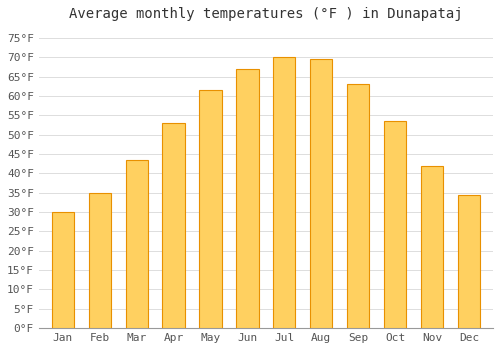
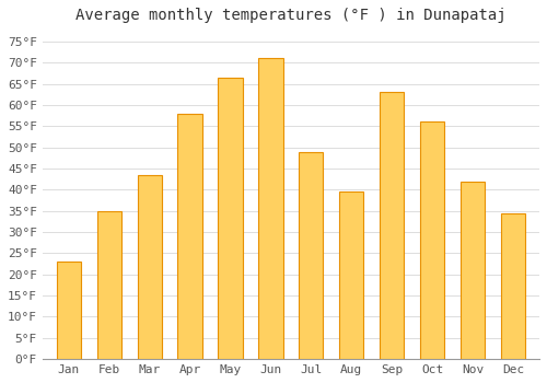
Jan: 30.0°F -> 23.0°F
Apr: 53.0°F -> 58.0°F
May: 61.5°F -> 66.5°F
Jun: 67.0°F -> 71.0°F
Jul: 70.0°F -> 49.0°F
Aug: 69.5°F -> 39.5°F
Oct: 53.5°F -> 56.0°F
